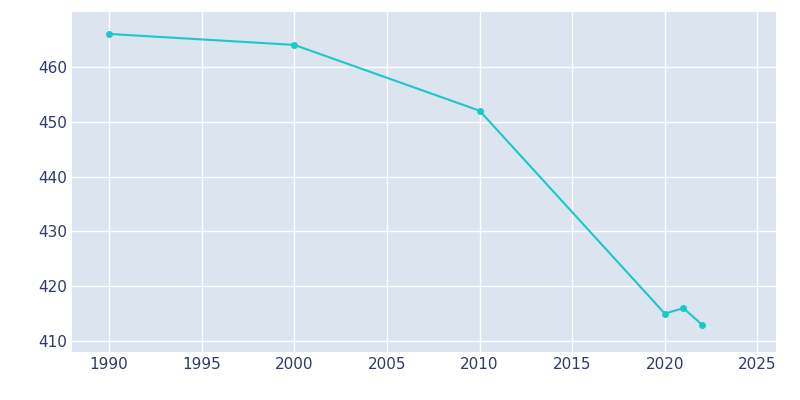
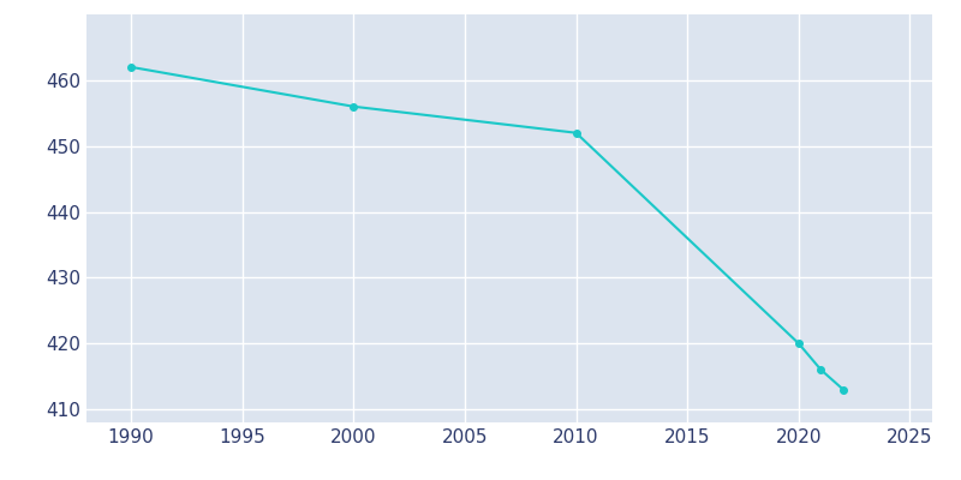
1990: 466 -> 462
2000: 464 -> 456
2020: 415 -> 420
